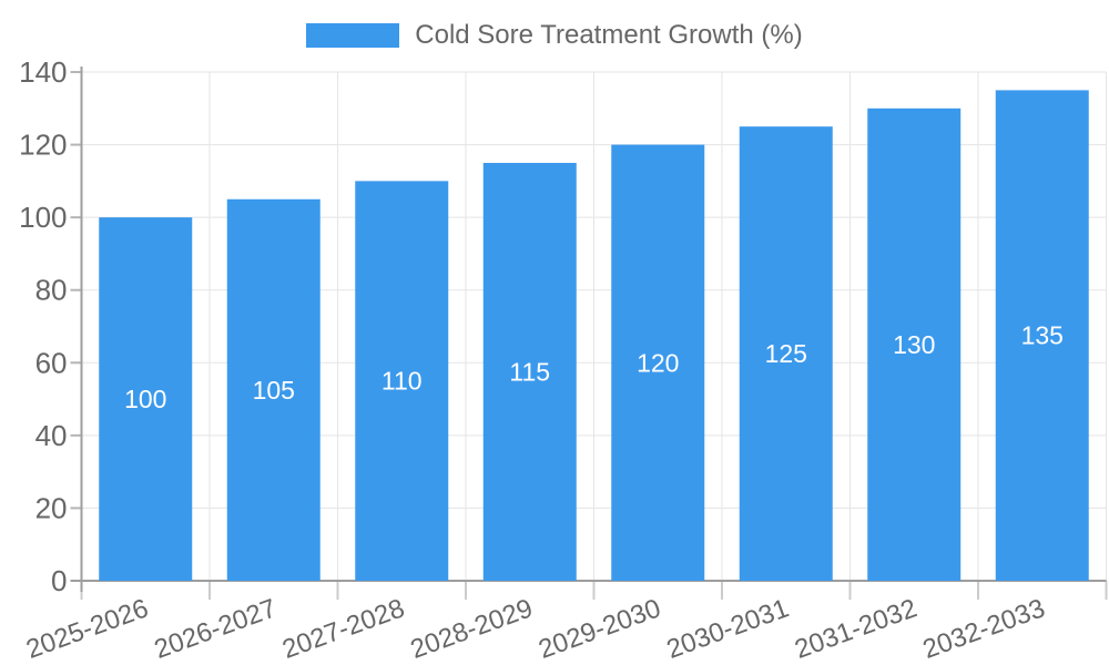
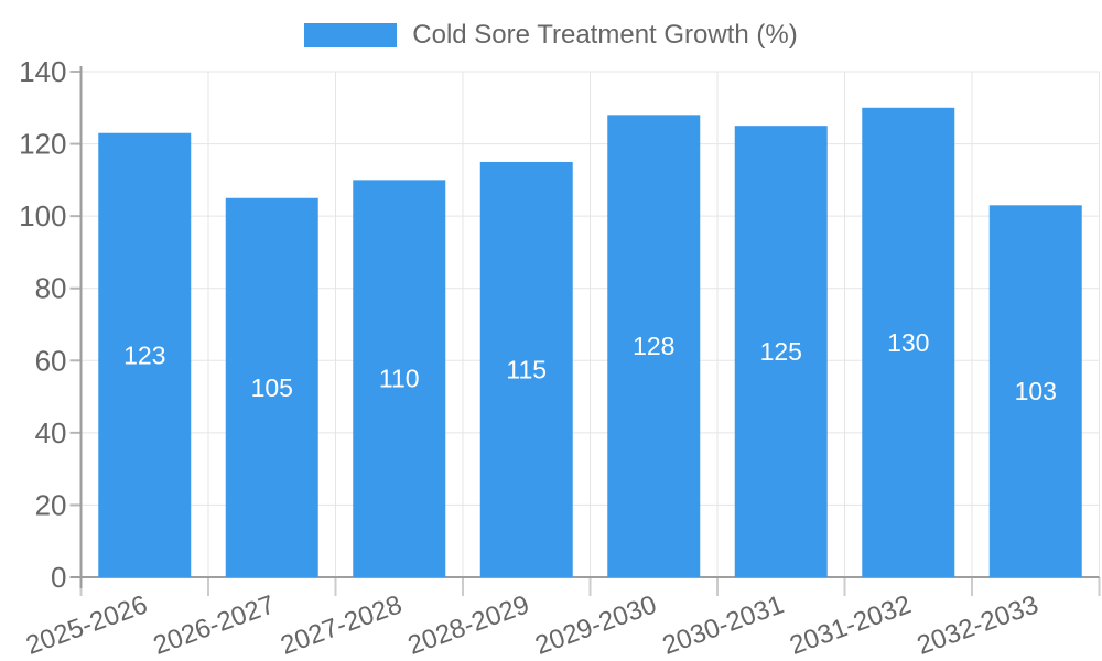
2025-2026: 100 -> 123
2029-2030: 120 -> 128
2032-2033: 135 -> 103
